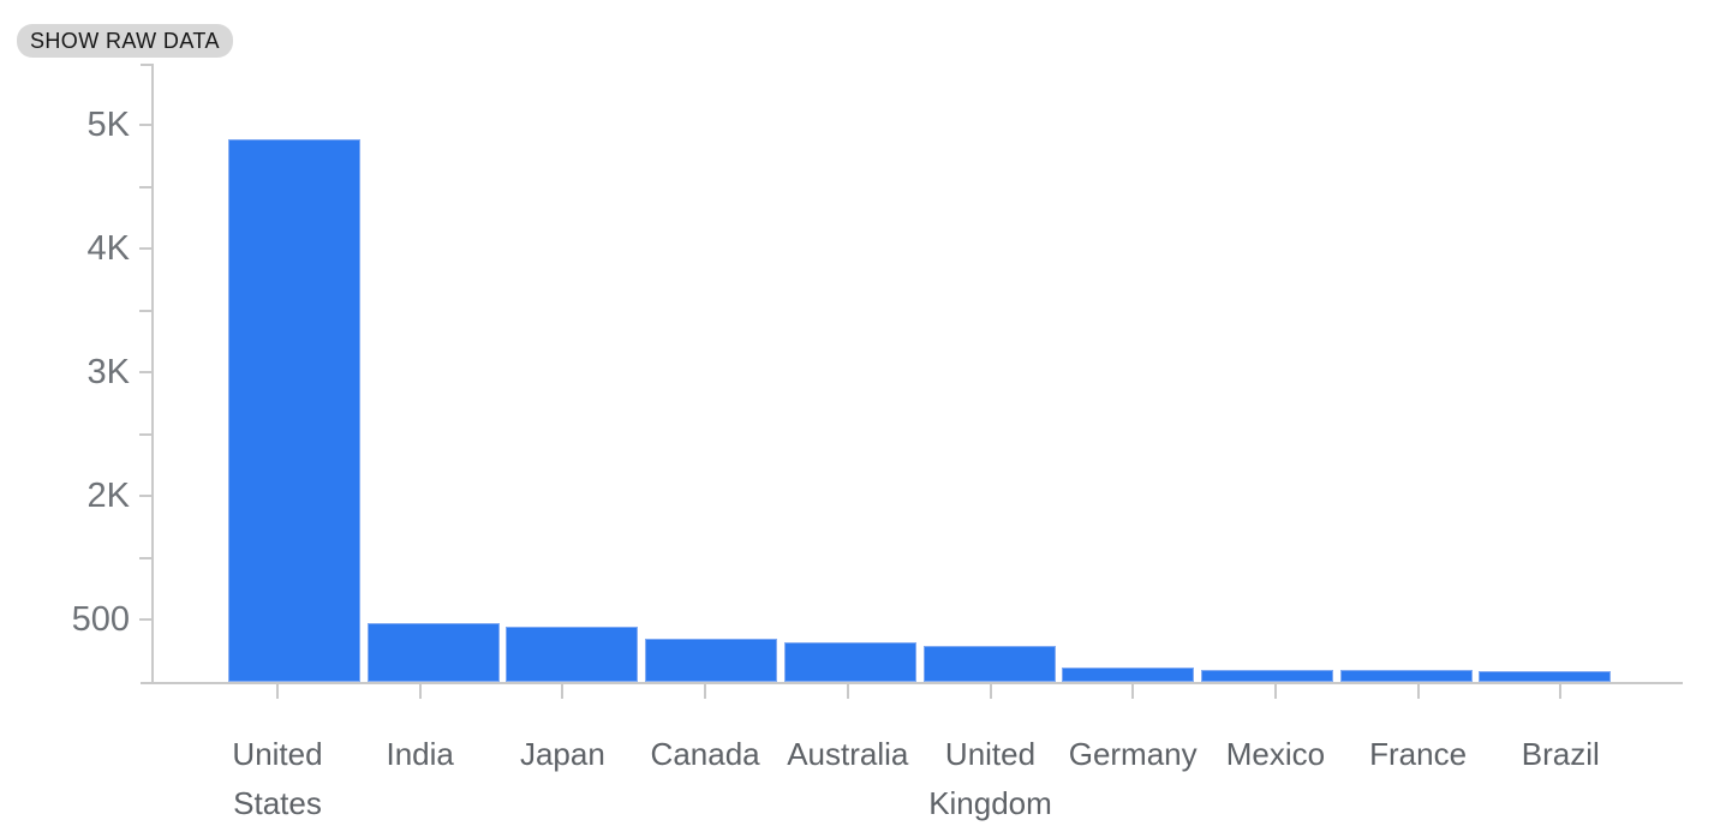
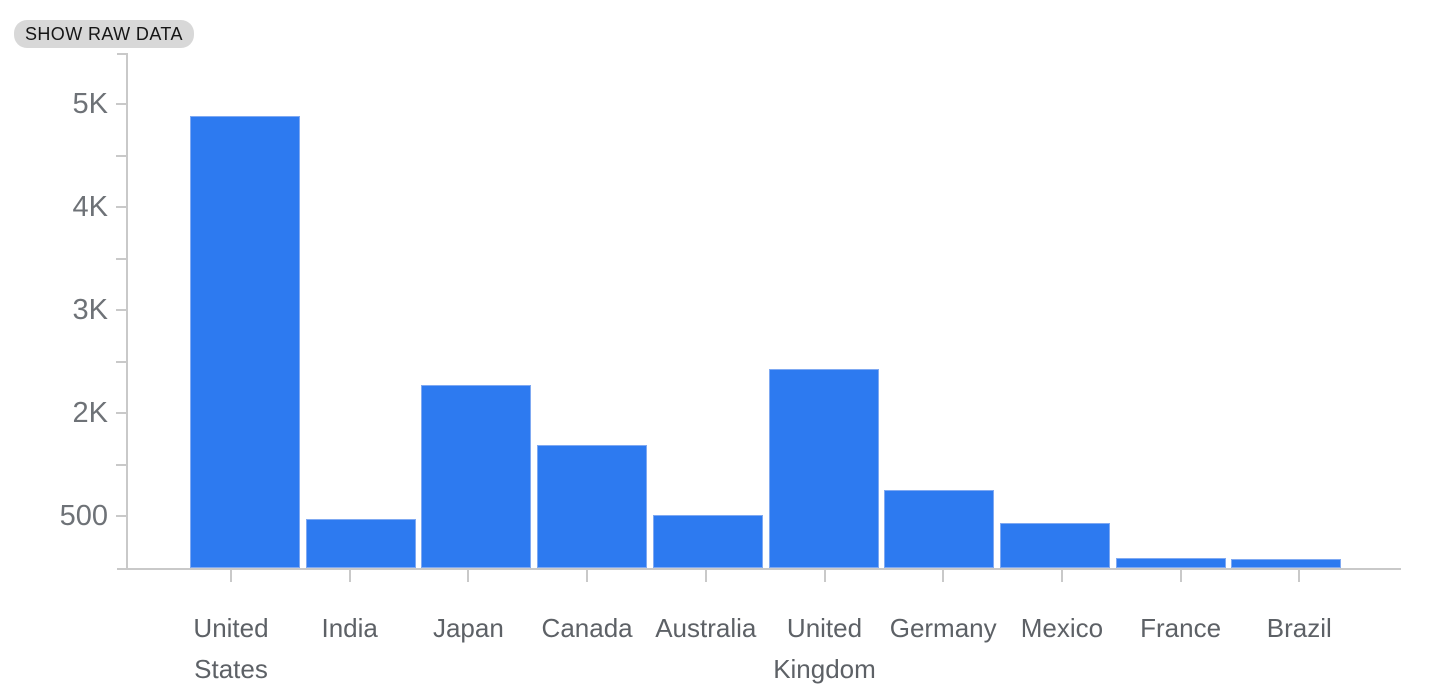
Japan: 0.44K -> 2.27K
Canada: 0.34K -> 1.53K
Australia: 0.32K -> 0.52K
United Kingdom: 0.28K -> 2.43K
Germany: 0.12K -> 0.88K
Mexico: 0.09K -> 0.43K
